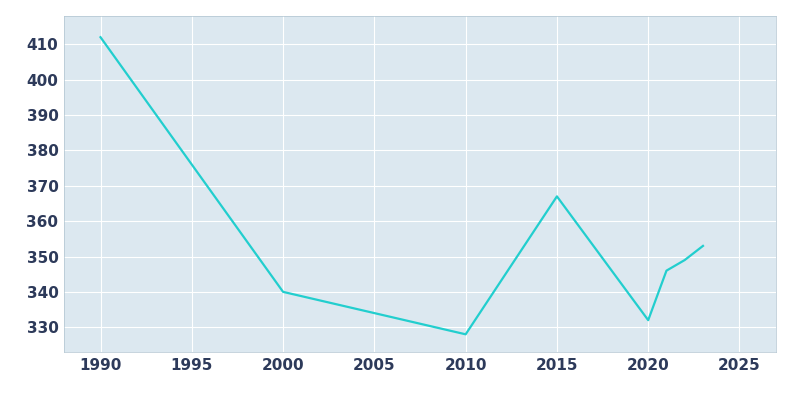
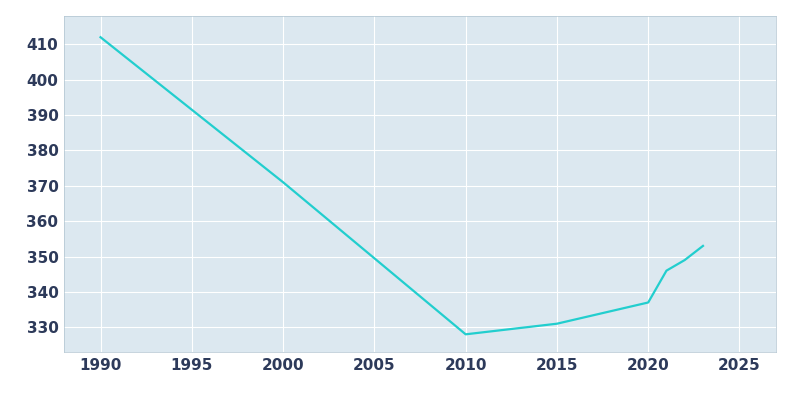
2000: 340 -> 371
2015: 367 -> 331
2020: 332 -> 337
